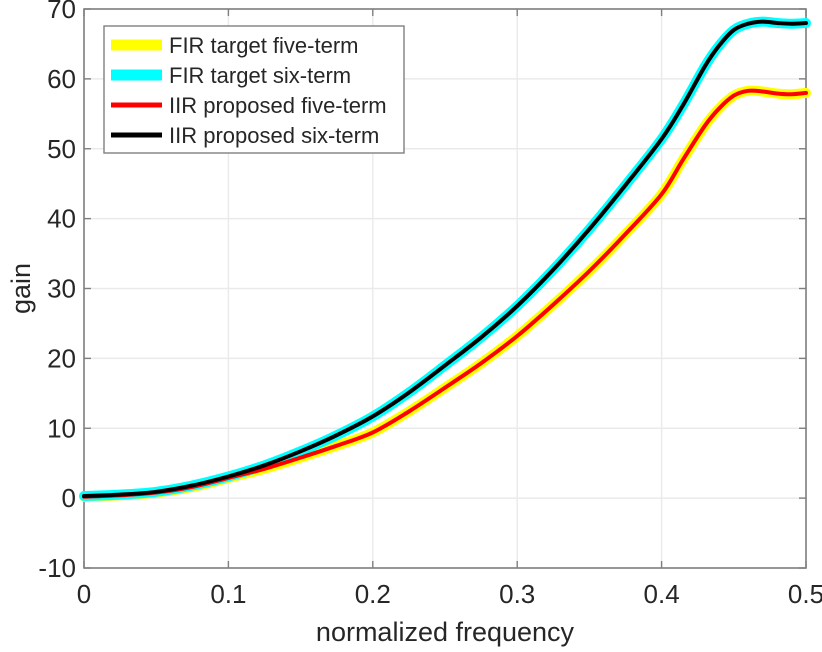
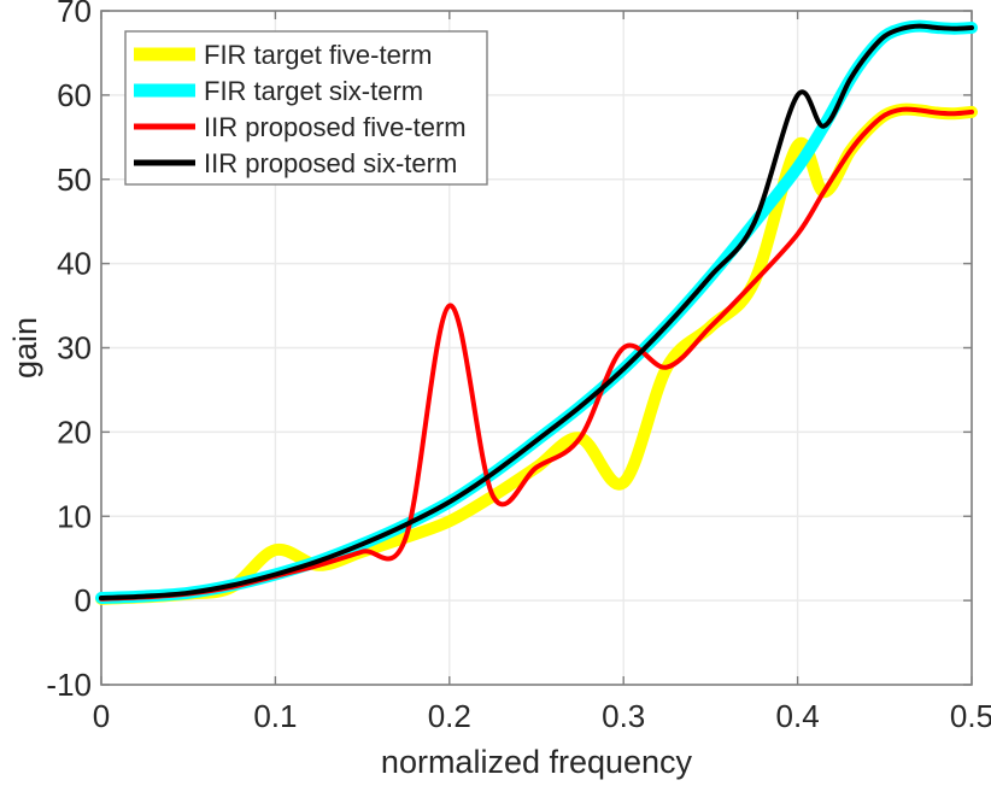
FIR target five-term/0.1: 3 -> 6
IIR proposed five-term/0.2: 9 -> 35
FIR target five-term/0.3: 23 -> 14
IIR proposed five-term/0.3: 23 -> 30
FIR target five-term/0.4: 44 -> 54
IIR proposed six-term/0.4: 51 -> 60
